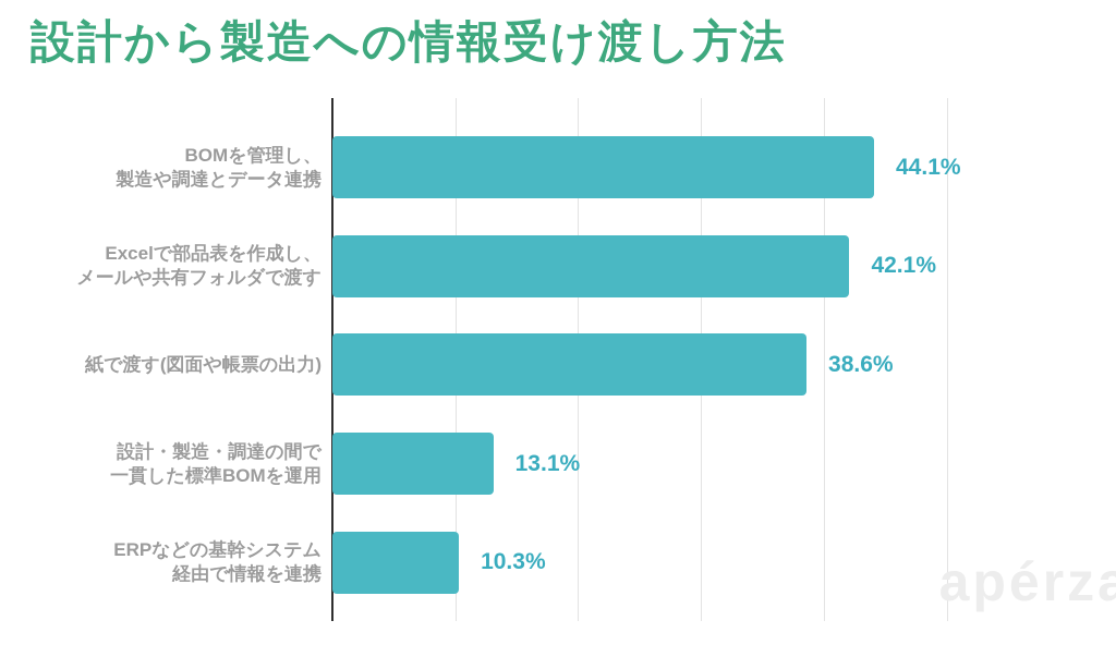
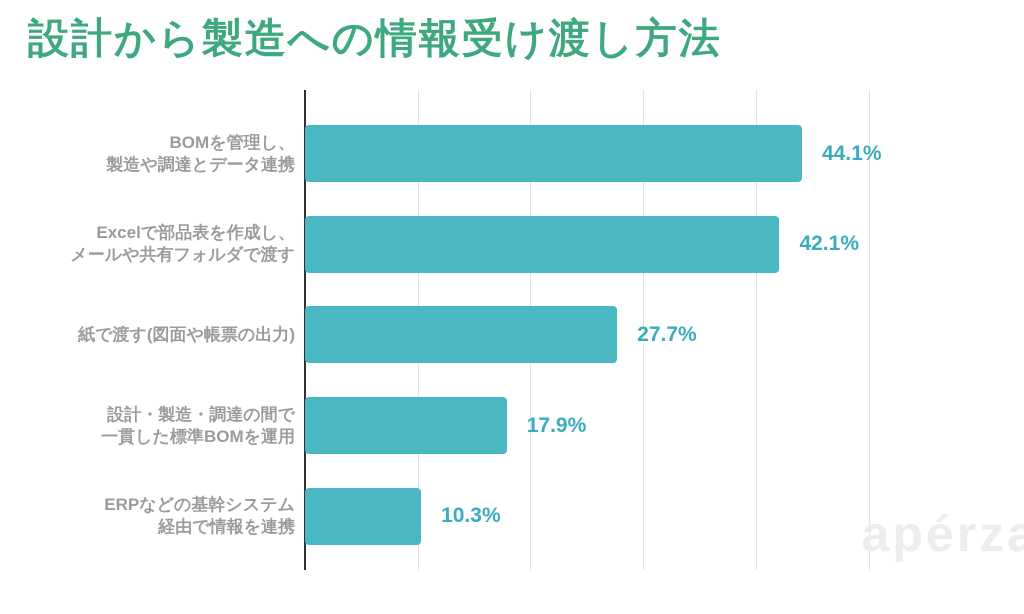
紙で渡す(図面や帳票の出力): 38.6% -> 27.7%
設計・製造・調達の間で 一貫した標準BOMを運用: 13.1% -> 17.9%
